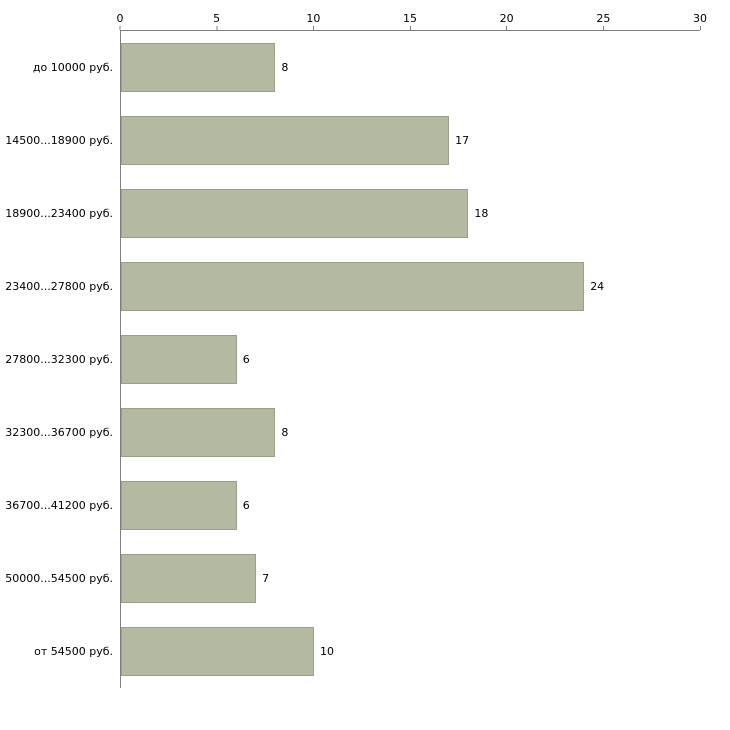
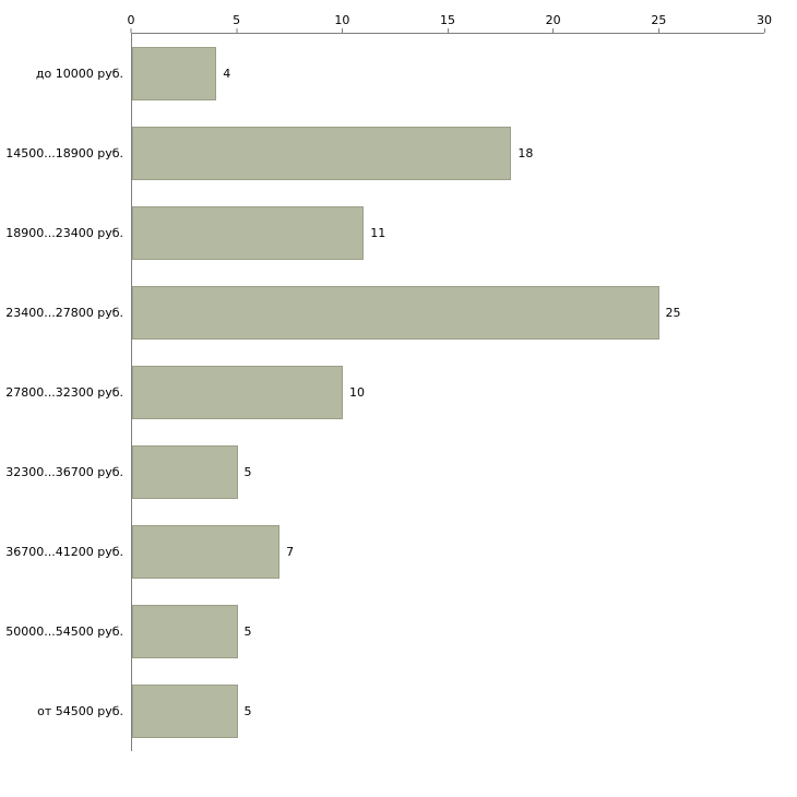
до 10000 руб.: 8 -> 4
14500...18900 руб.: 17 -> 18
18900...23400 руб.: 18 -> 11
23400...27800 руб.: 24 -> 25
27800...32300 руб.: 6 -> 10
32300...36700 руб.: 8 -> 5
36700...41200 руб.: 6 -> 7
50000...54500 руб.: 7 -> 5
от 54500 руб.: 10 -> 5
